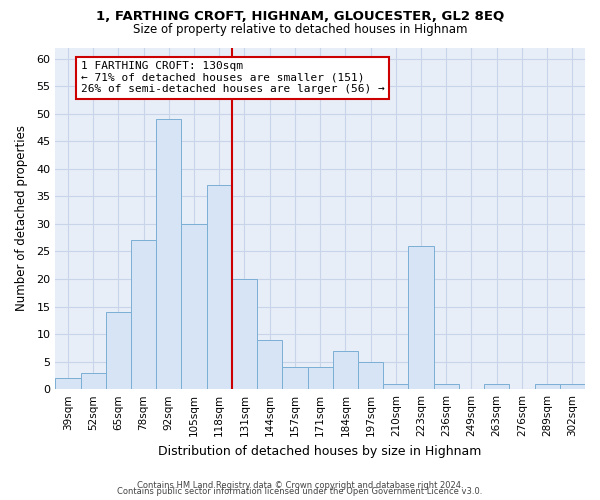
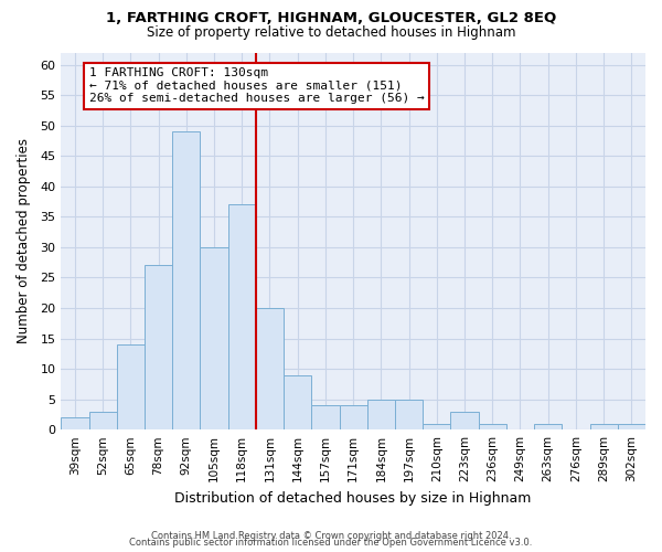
184sqm: 7 -> 5
223sqm: 26 -> 3
